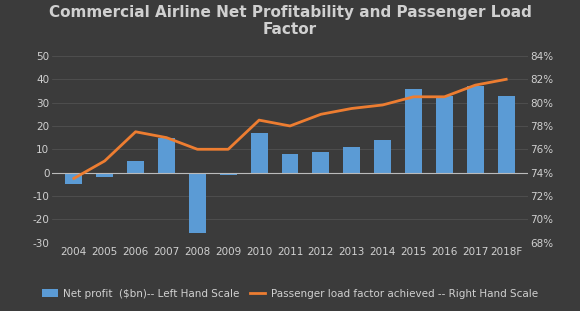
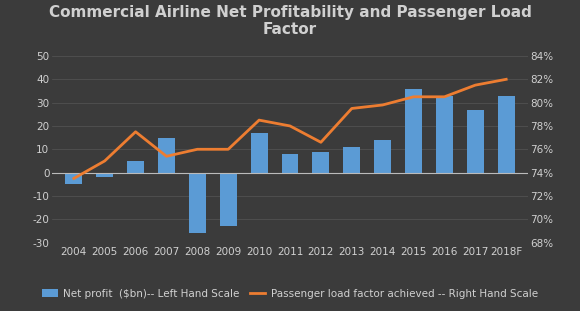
Passenger load factor achieved -- Right Hand Scale/2007: 77.0% -> 75.4%
Net profit ($bn)-- Left Hand Scale/2009: -1 -> -23
Passenger load factor achieved -- Right Hand Scale/2012: 79.0% -> 76.6%
Net profit ($bn)-- Left Hand Scale/2017: 37 -> 27
